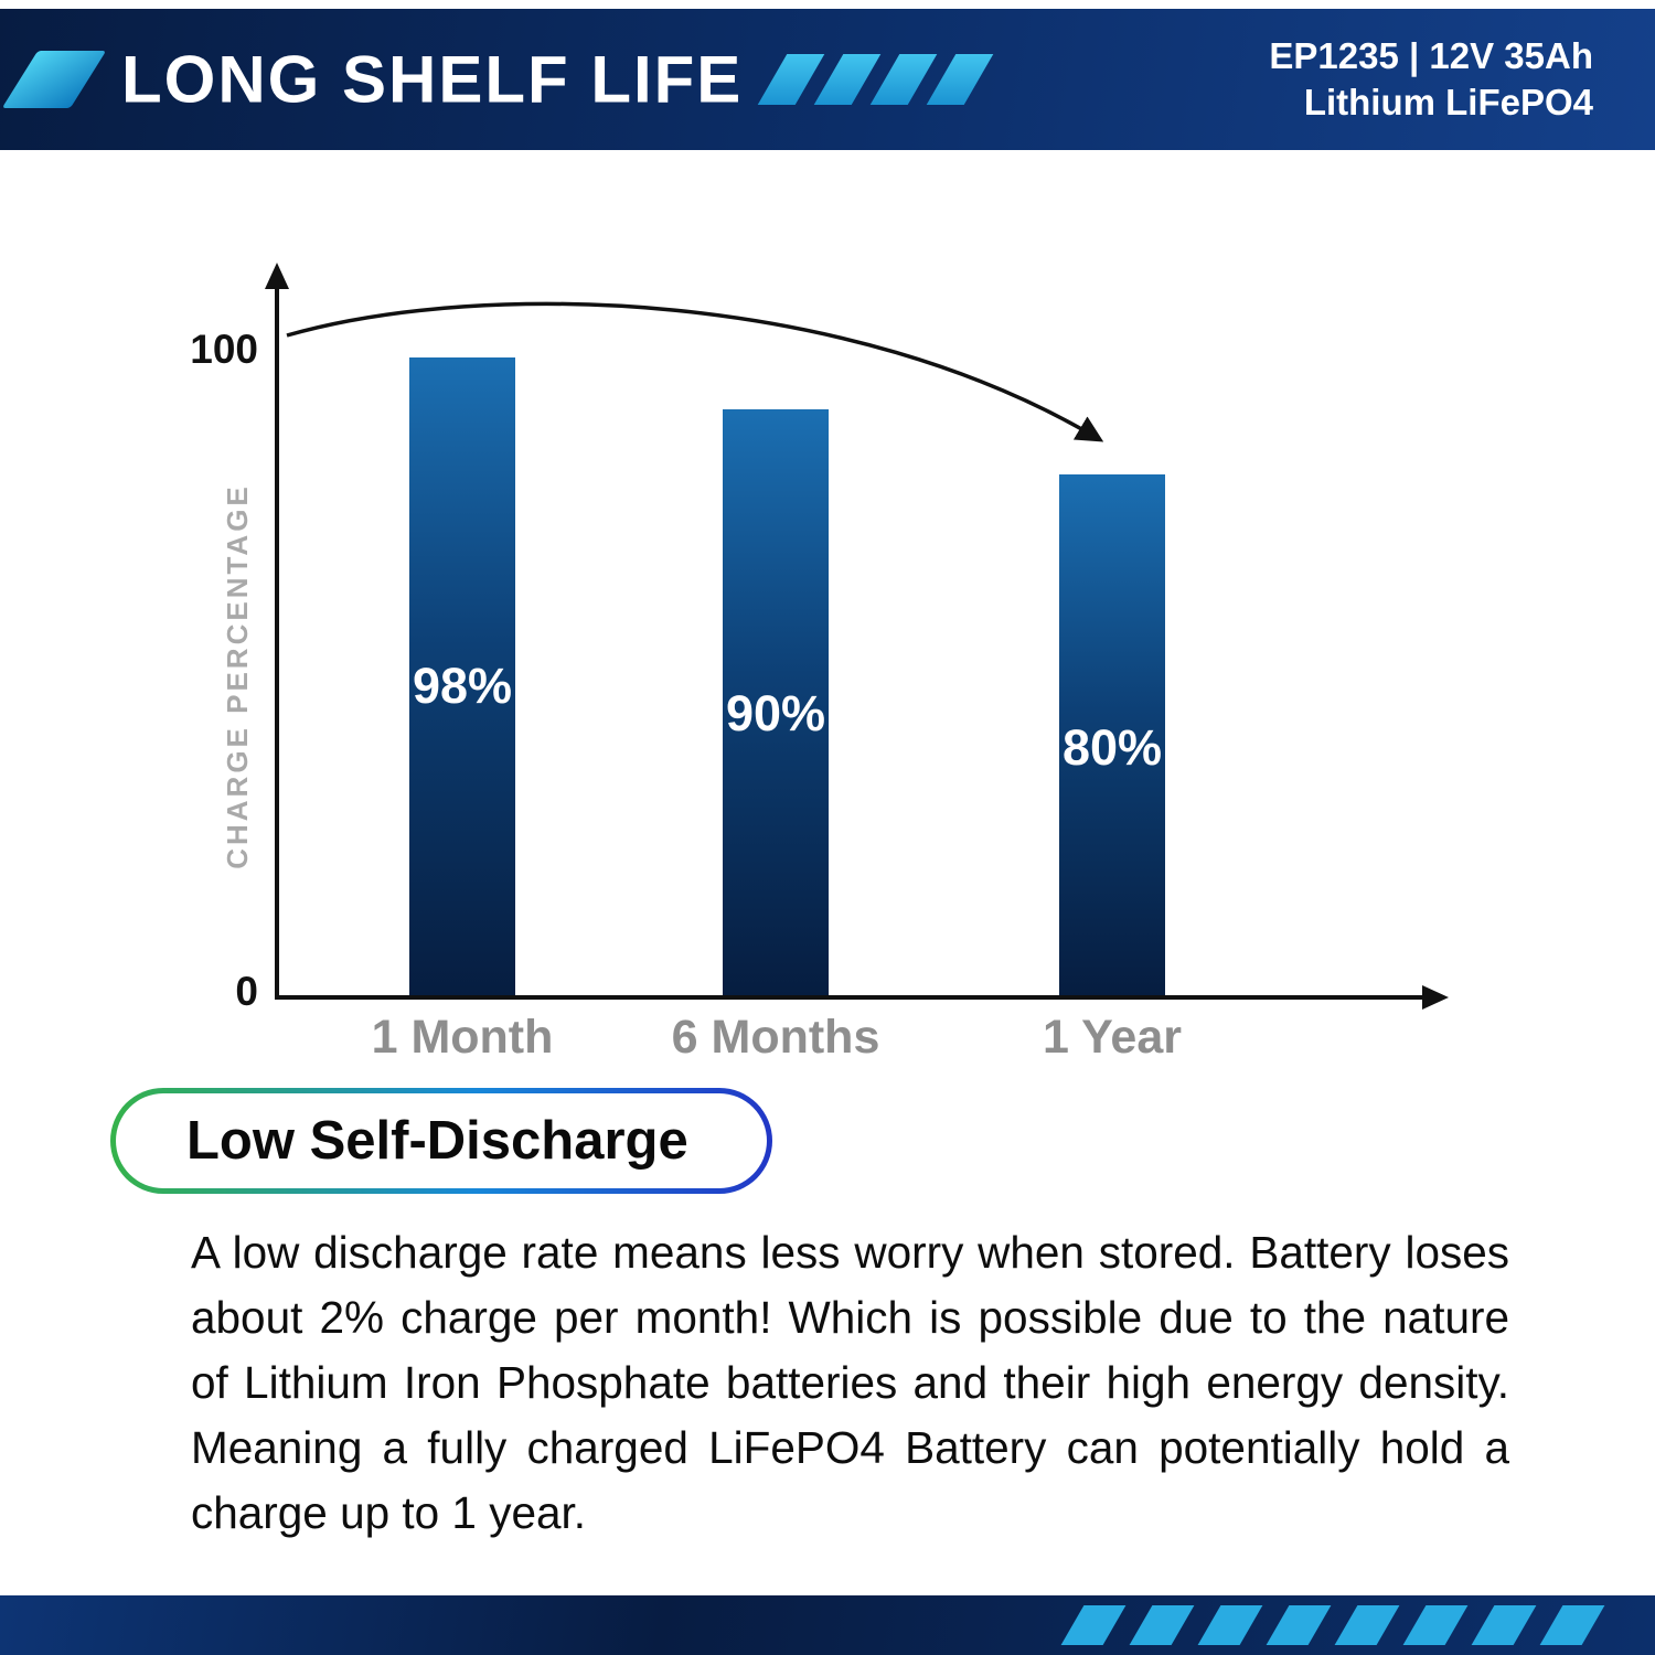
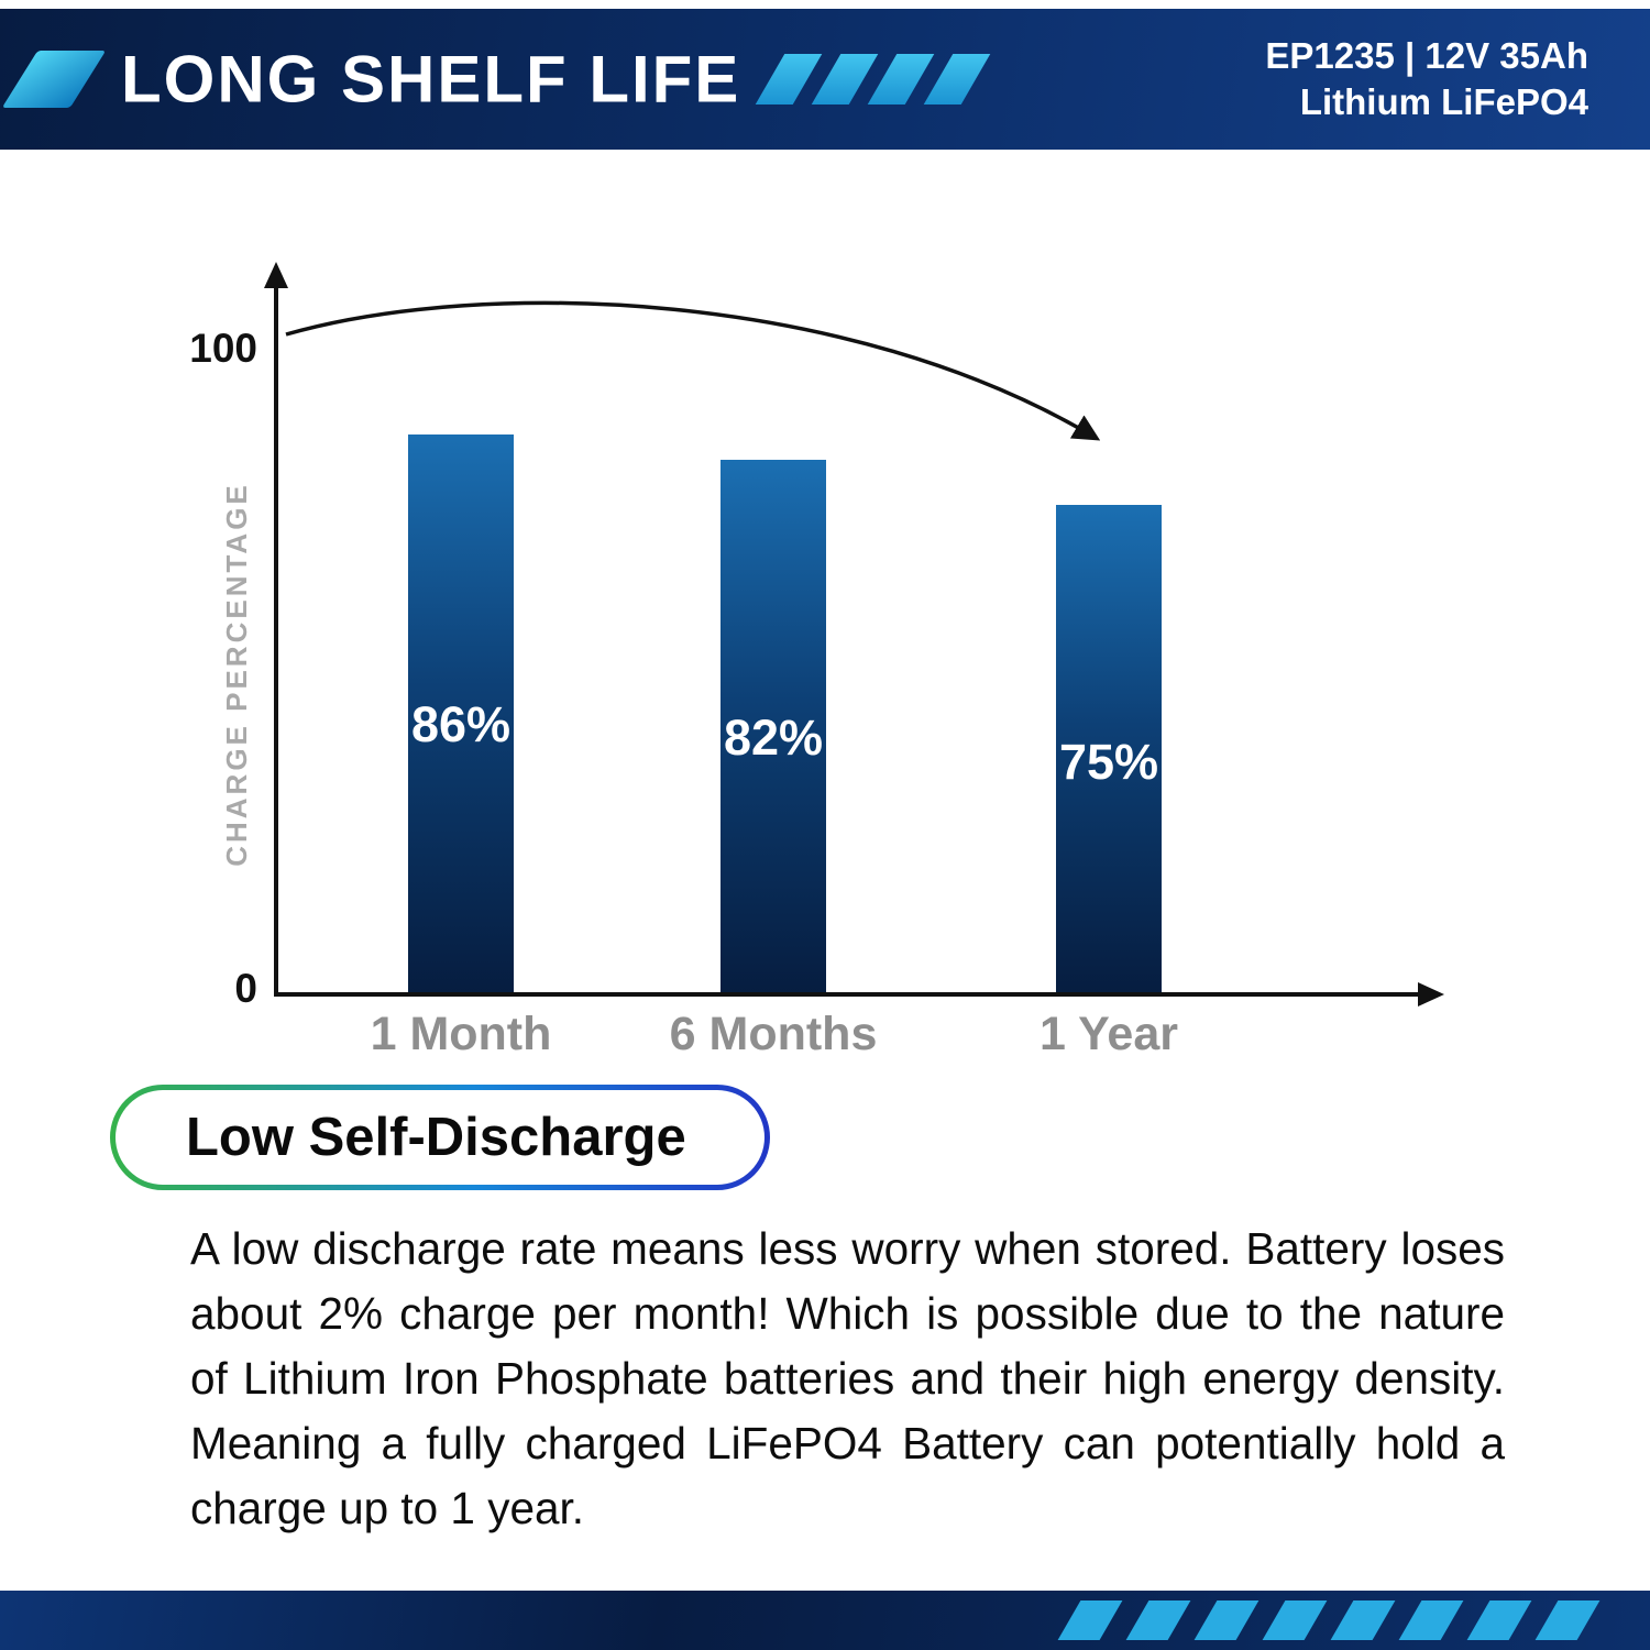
1 Month: 98% -> 86%
6 Months: 90% -> 82%
1 Year: 80% -> 75%
